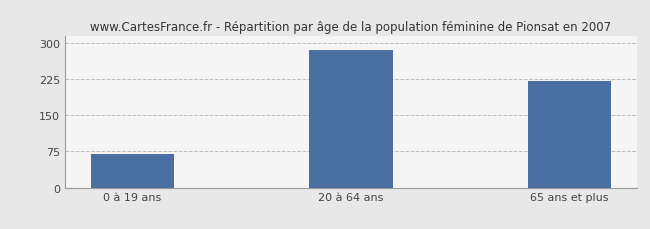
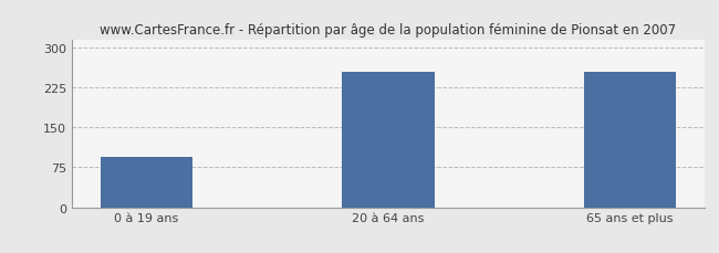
0 à 19 ans: 70 -> 95
20 à 64 ans: 286 -> 255
65 ans et plus: 222 -> 255
